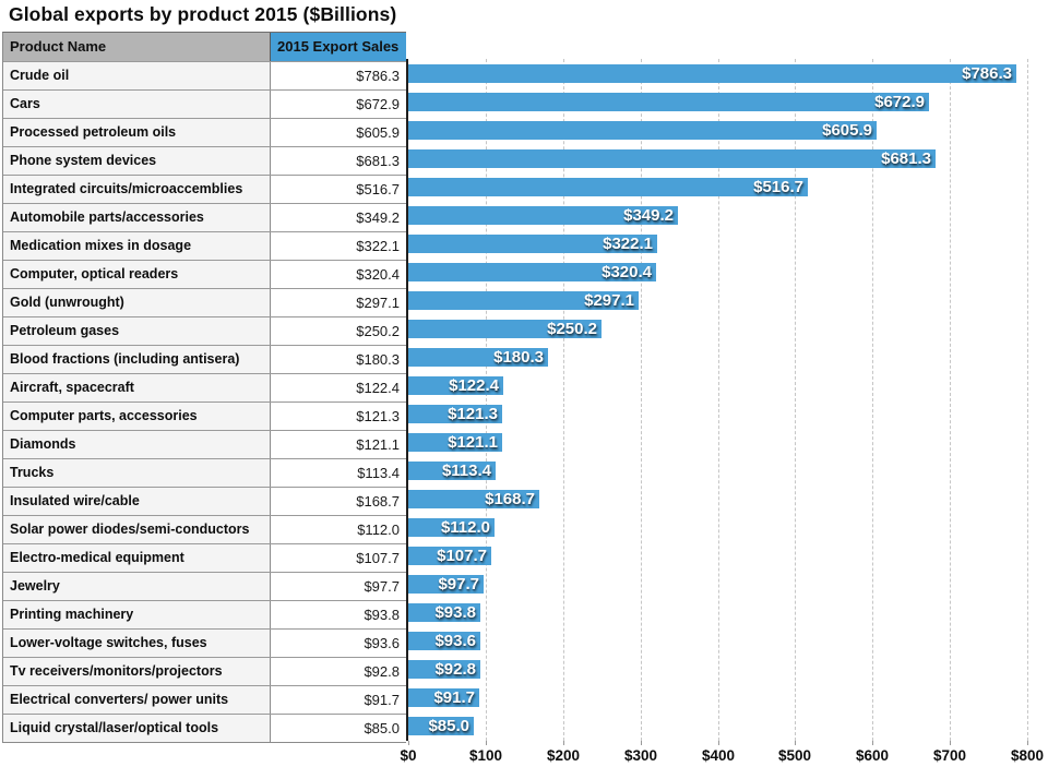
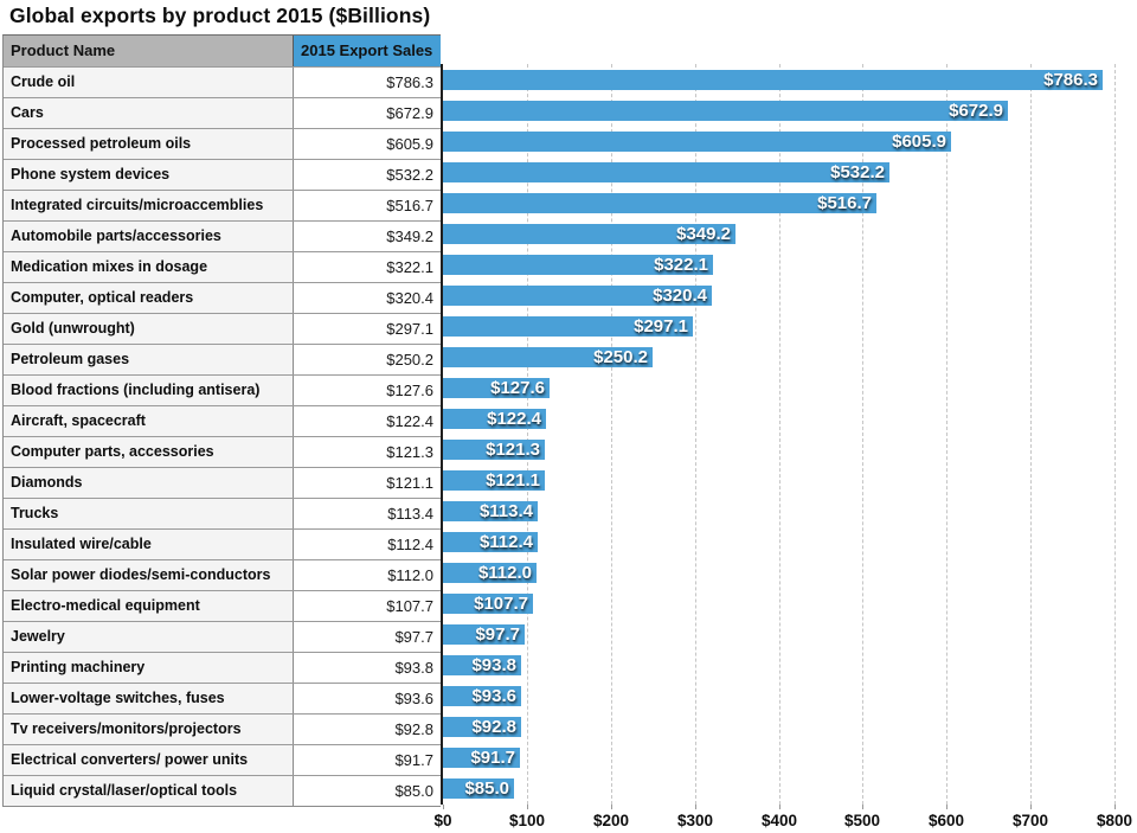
Phone system devices: $681.3 -> $532.2
Blood fractions (including antisera): $180.3 -> $127.6
Insulated wire/cable: $168.7 -> $112.4
